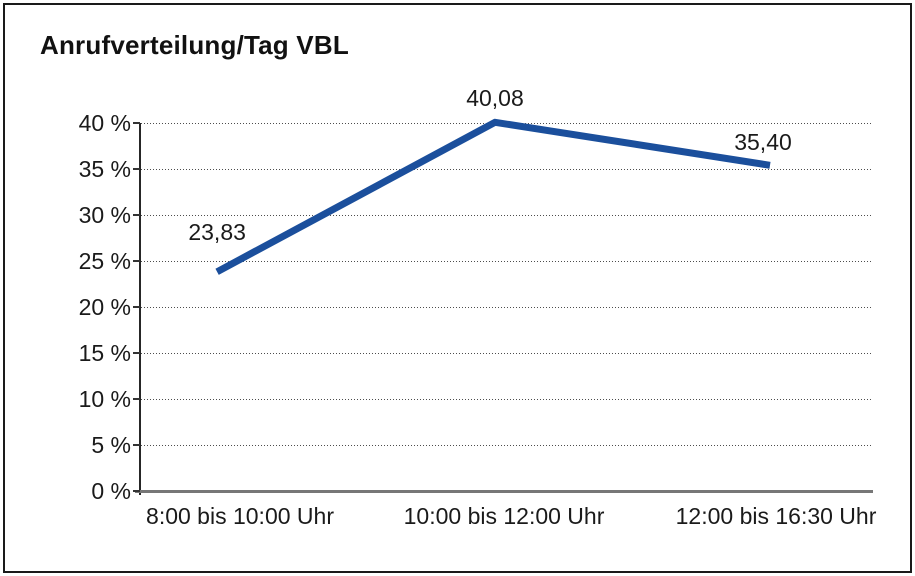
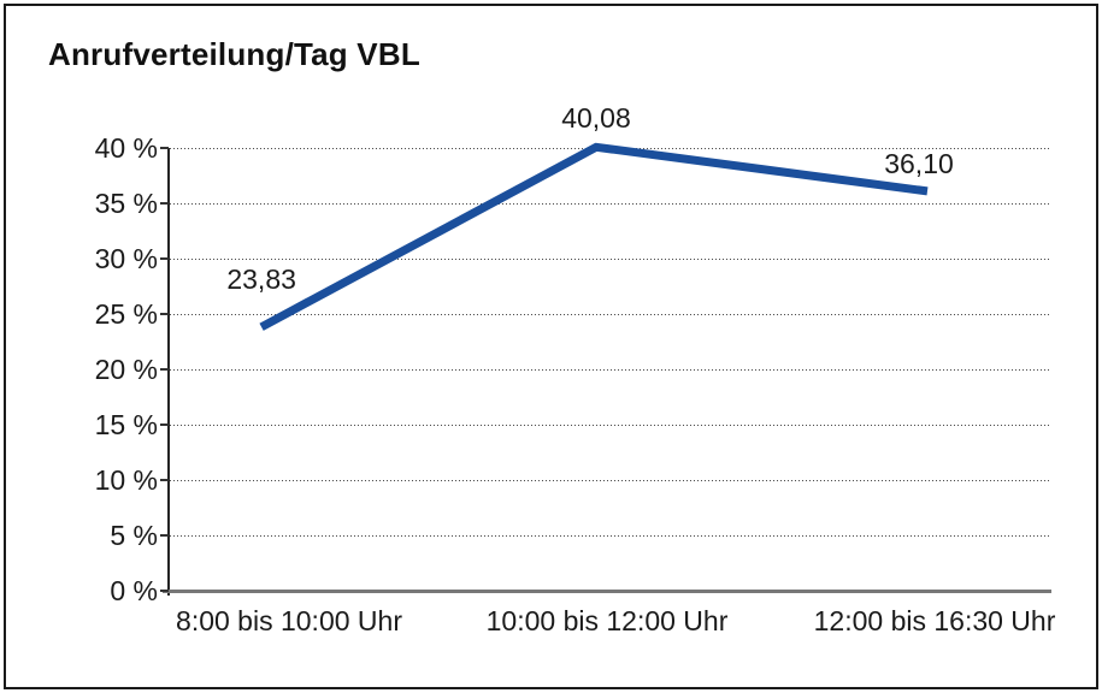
12:00 bis 16:30 Uhr: 35,40 -> 36,10
